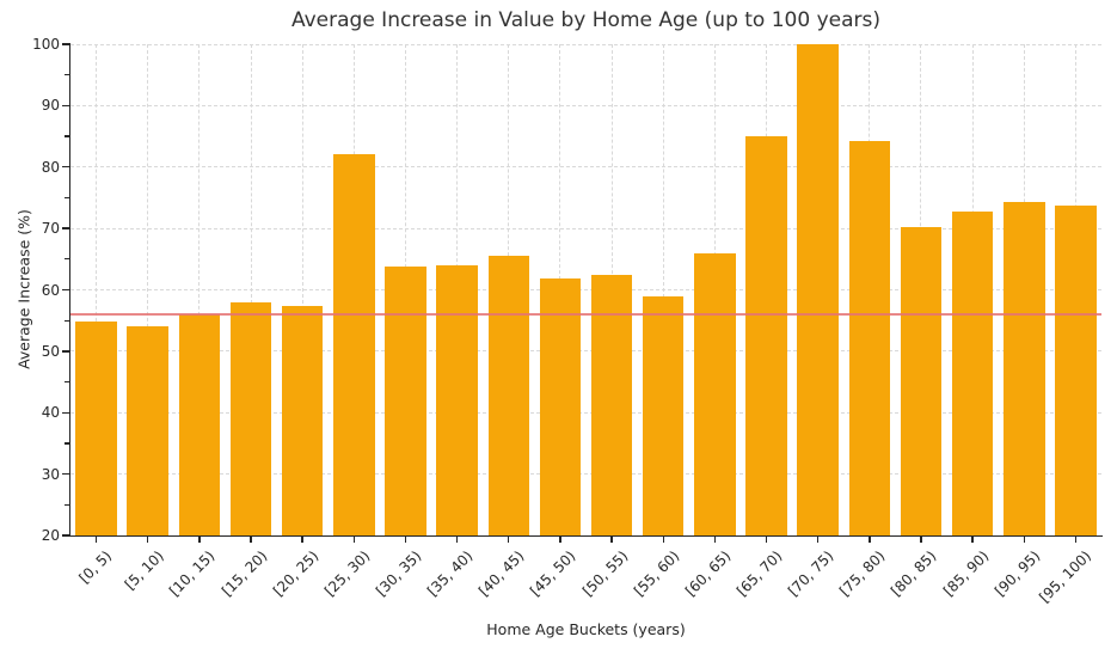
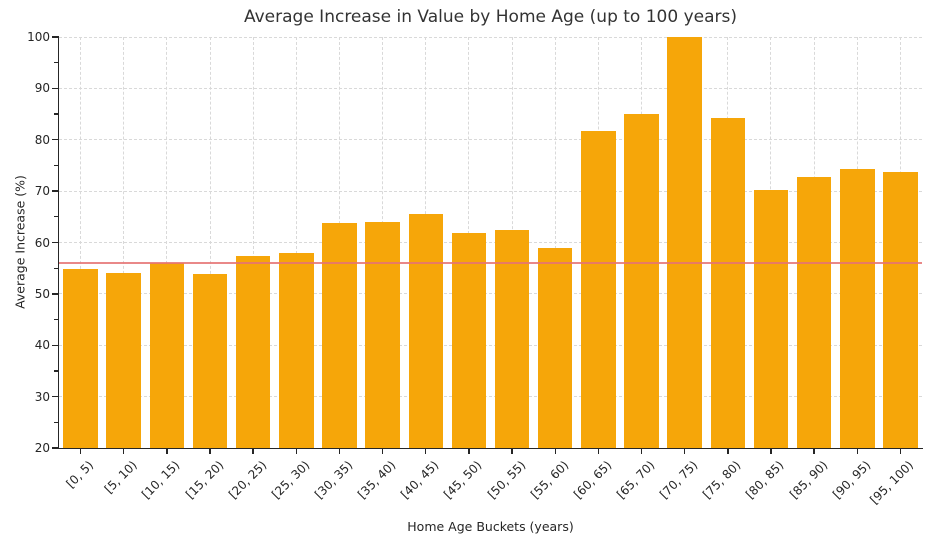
[15, 20): 58 -> 54
[25, 30): 82 -> 58
[60, 65): 66 -> 82
